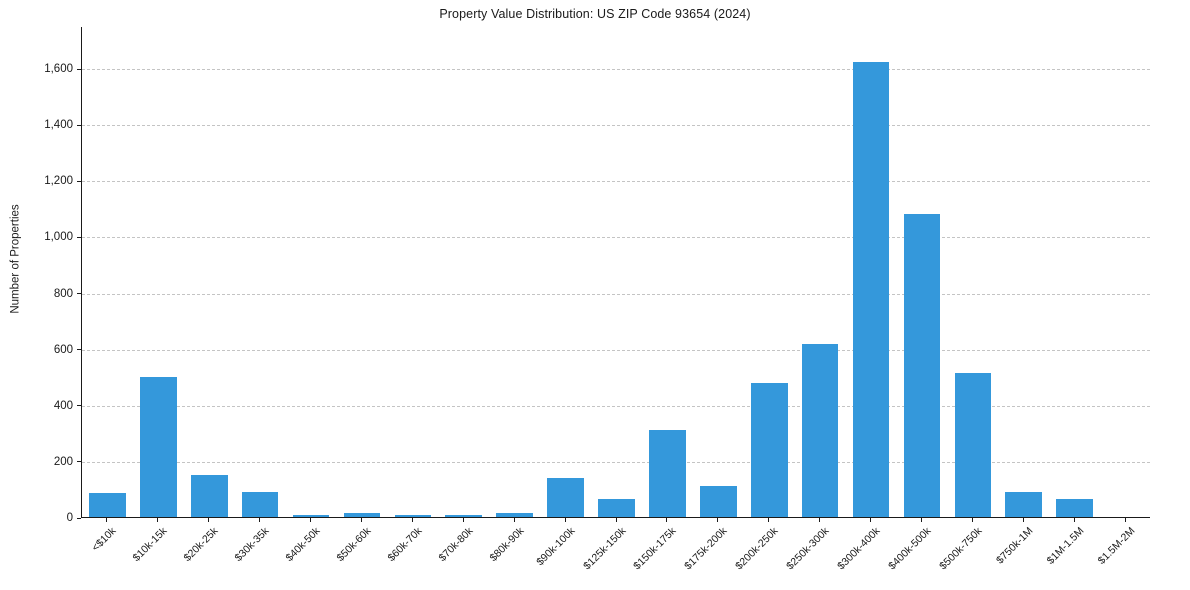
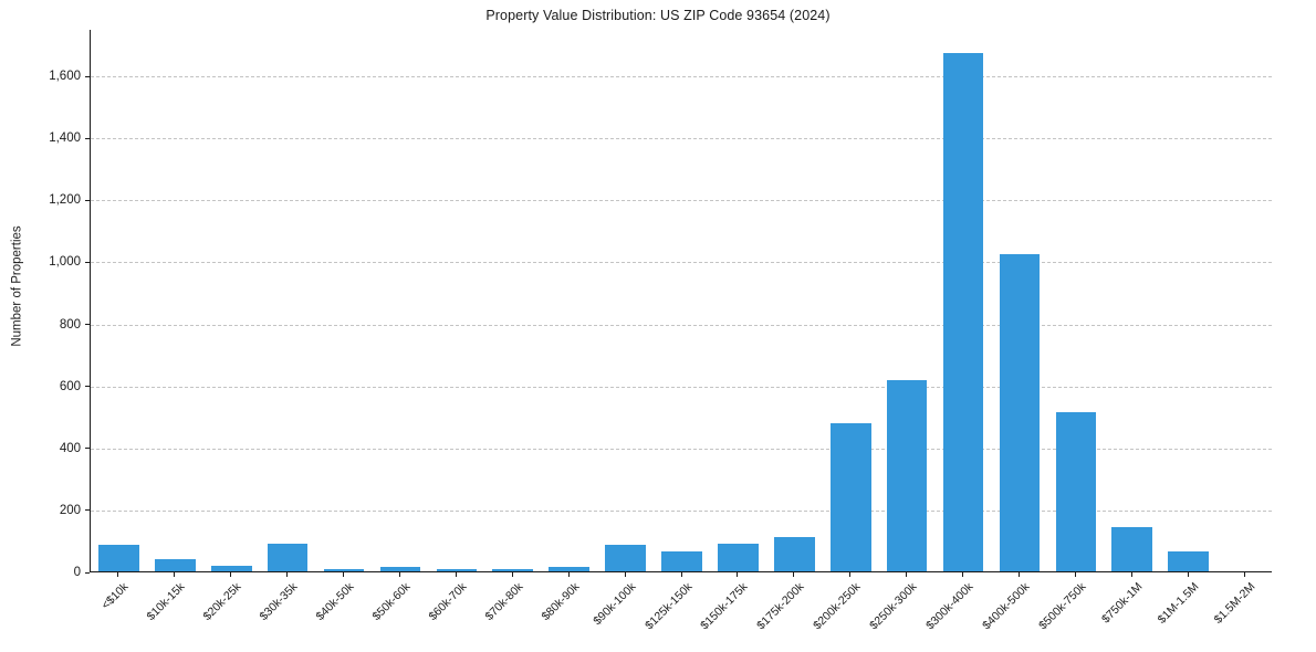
$10k-15k: 500 -> 40
$20k-25k: 150 -> 20
$90k-100k: 140 -> 80
$150k-175k: 310 -> 90
$300k-400k: 1620 -> 1670
$400k-500k: 1080 -> 1020
$750k-1M: 90 -> 140
